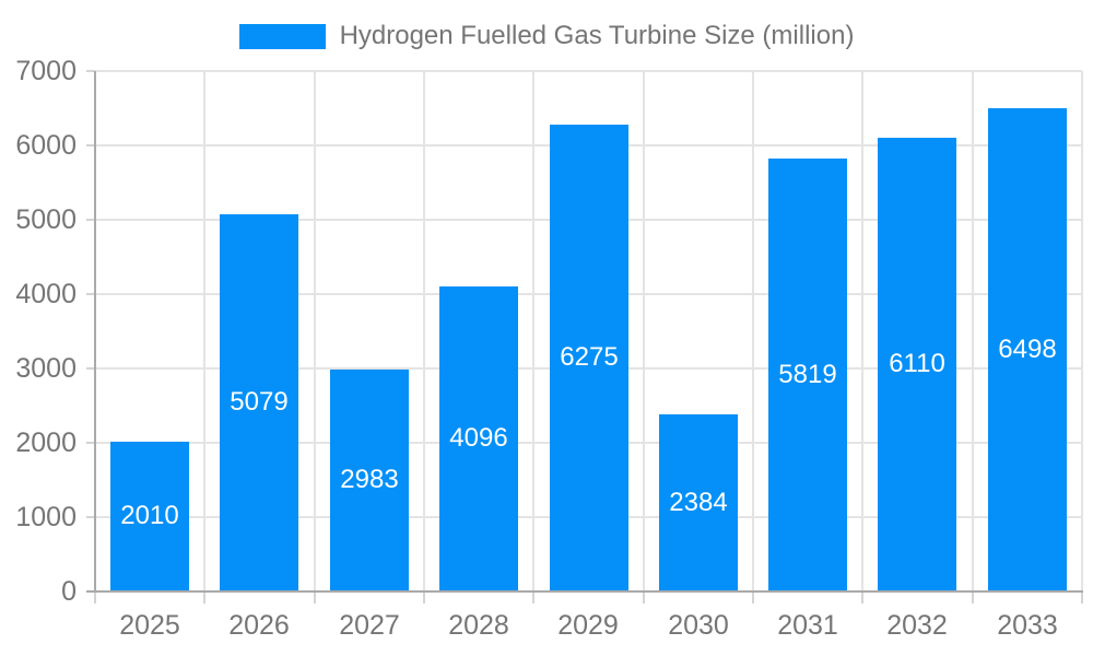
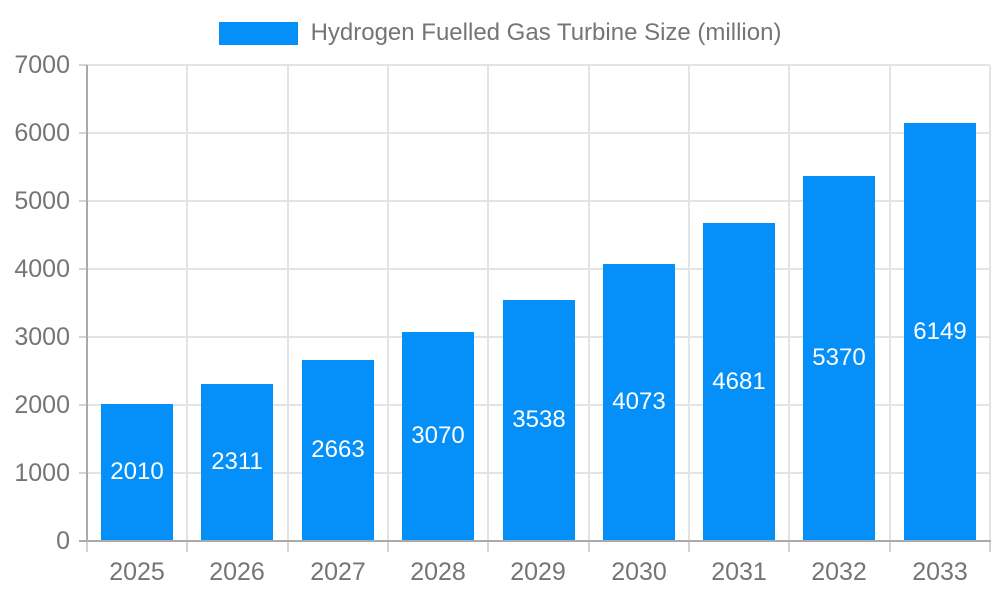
2026: 5079 -> 2311
2027: 2983 -> 2663
2028: 4096 -> 3070
2029: 6275 -> 3538
2030: 2384 -> 4073
2031: 5819 -> 4681
2032: 6110 -> 5370
2033: 6498 -> 6149
